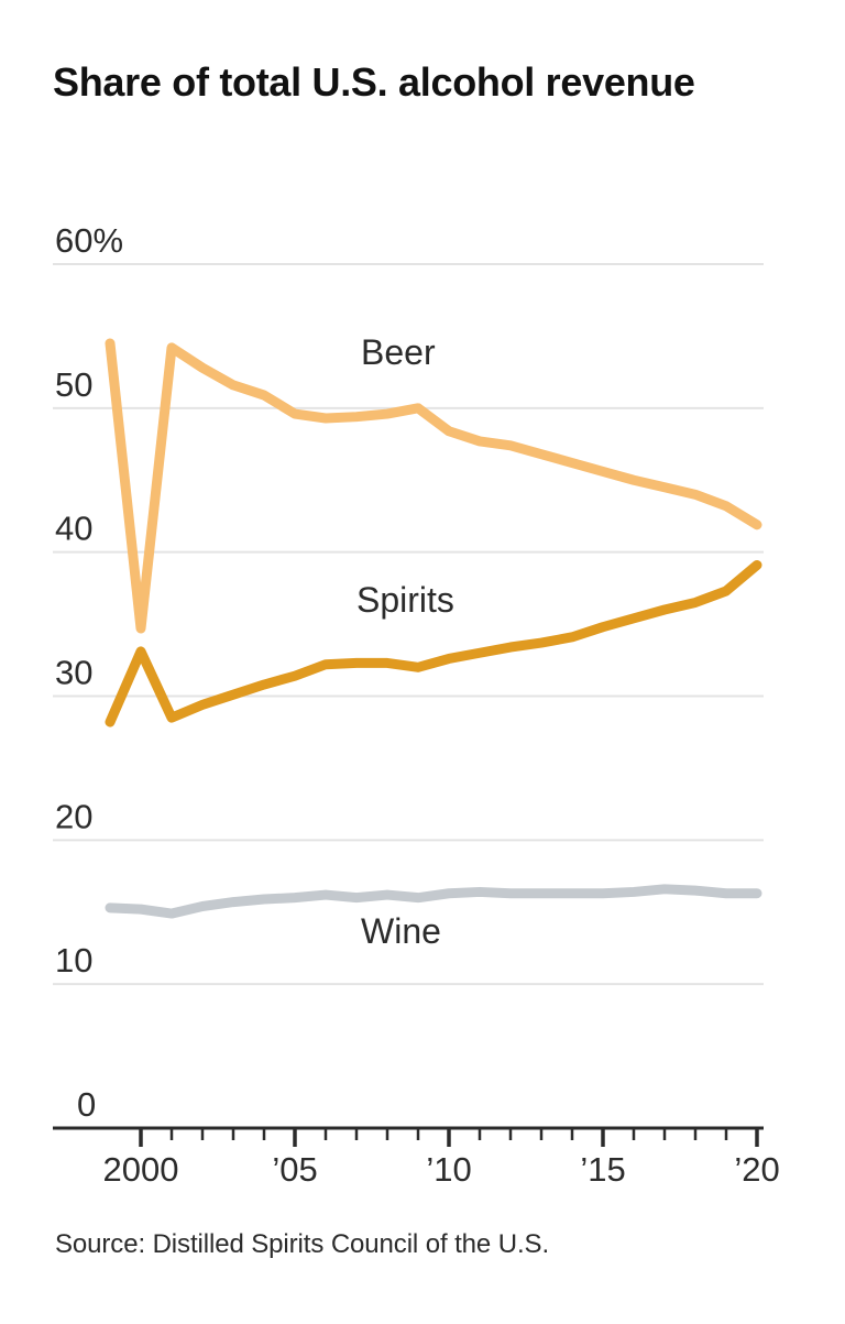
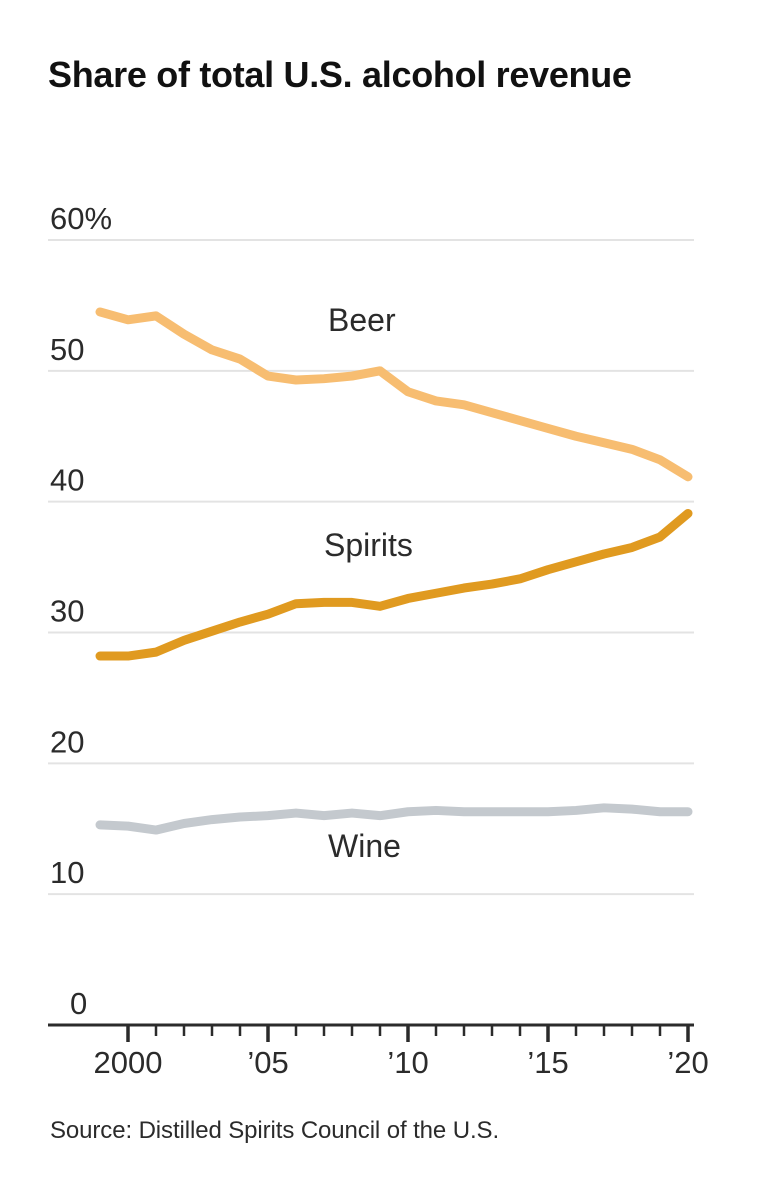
Beer/2000: 34.7% -> 53.9%
Spirits/2000: 33.1% -> 28.2%
